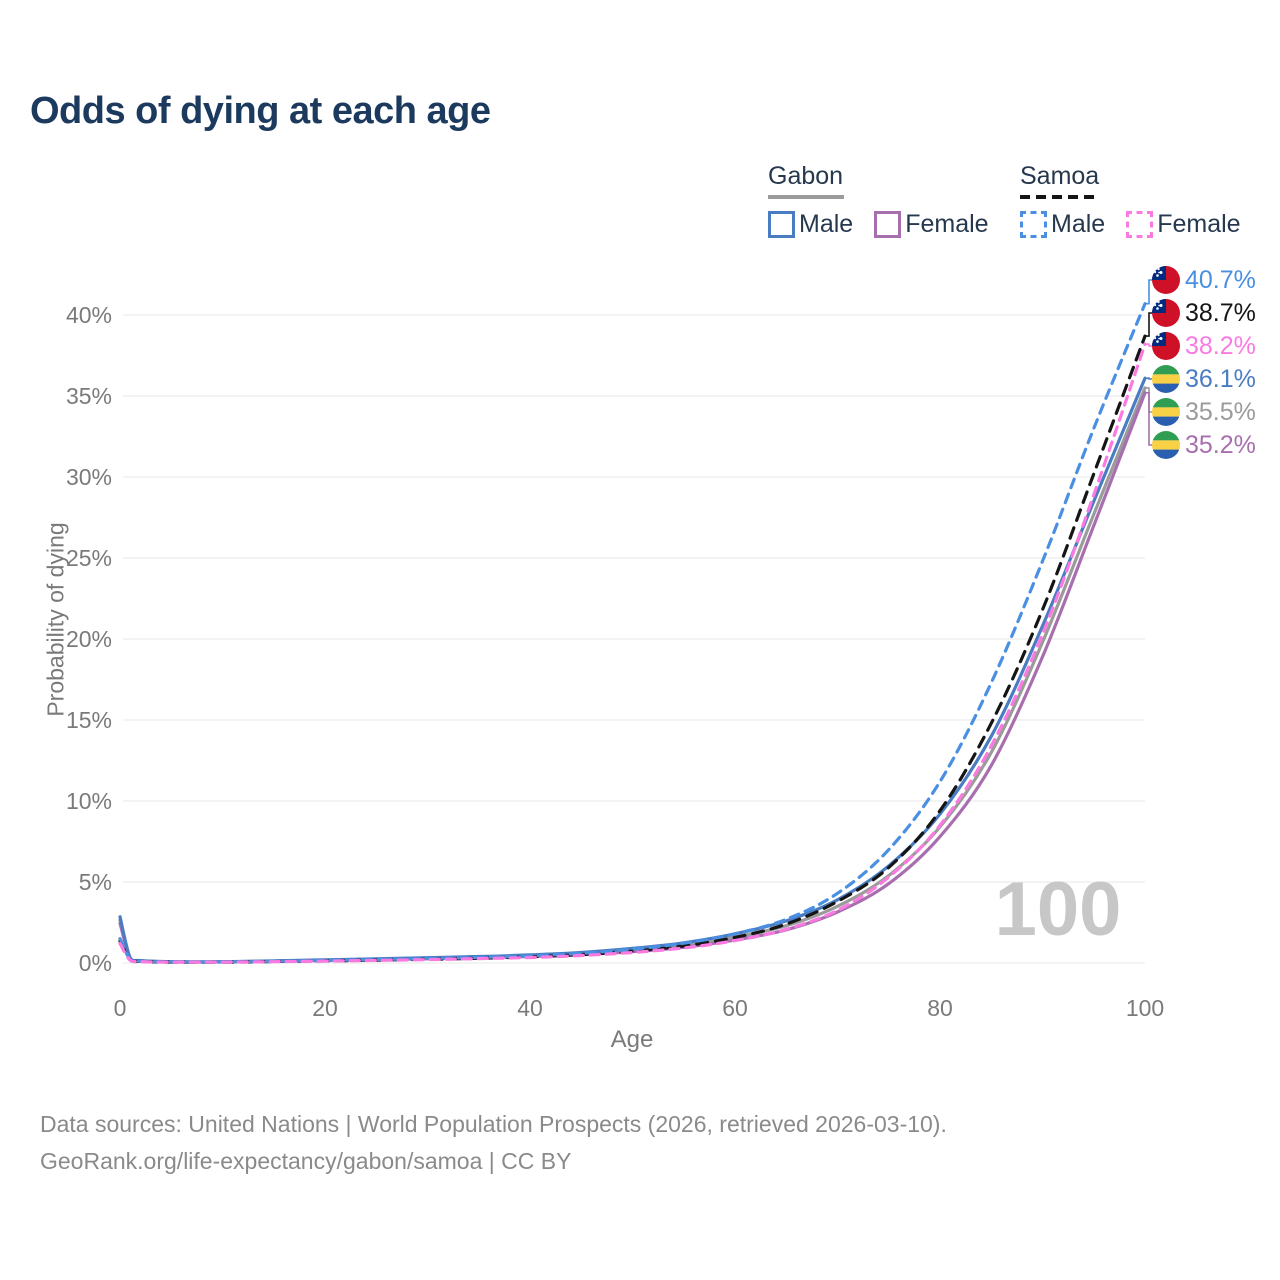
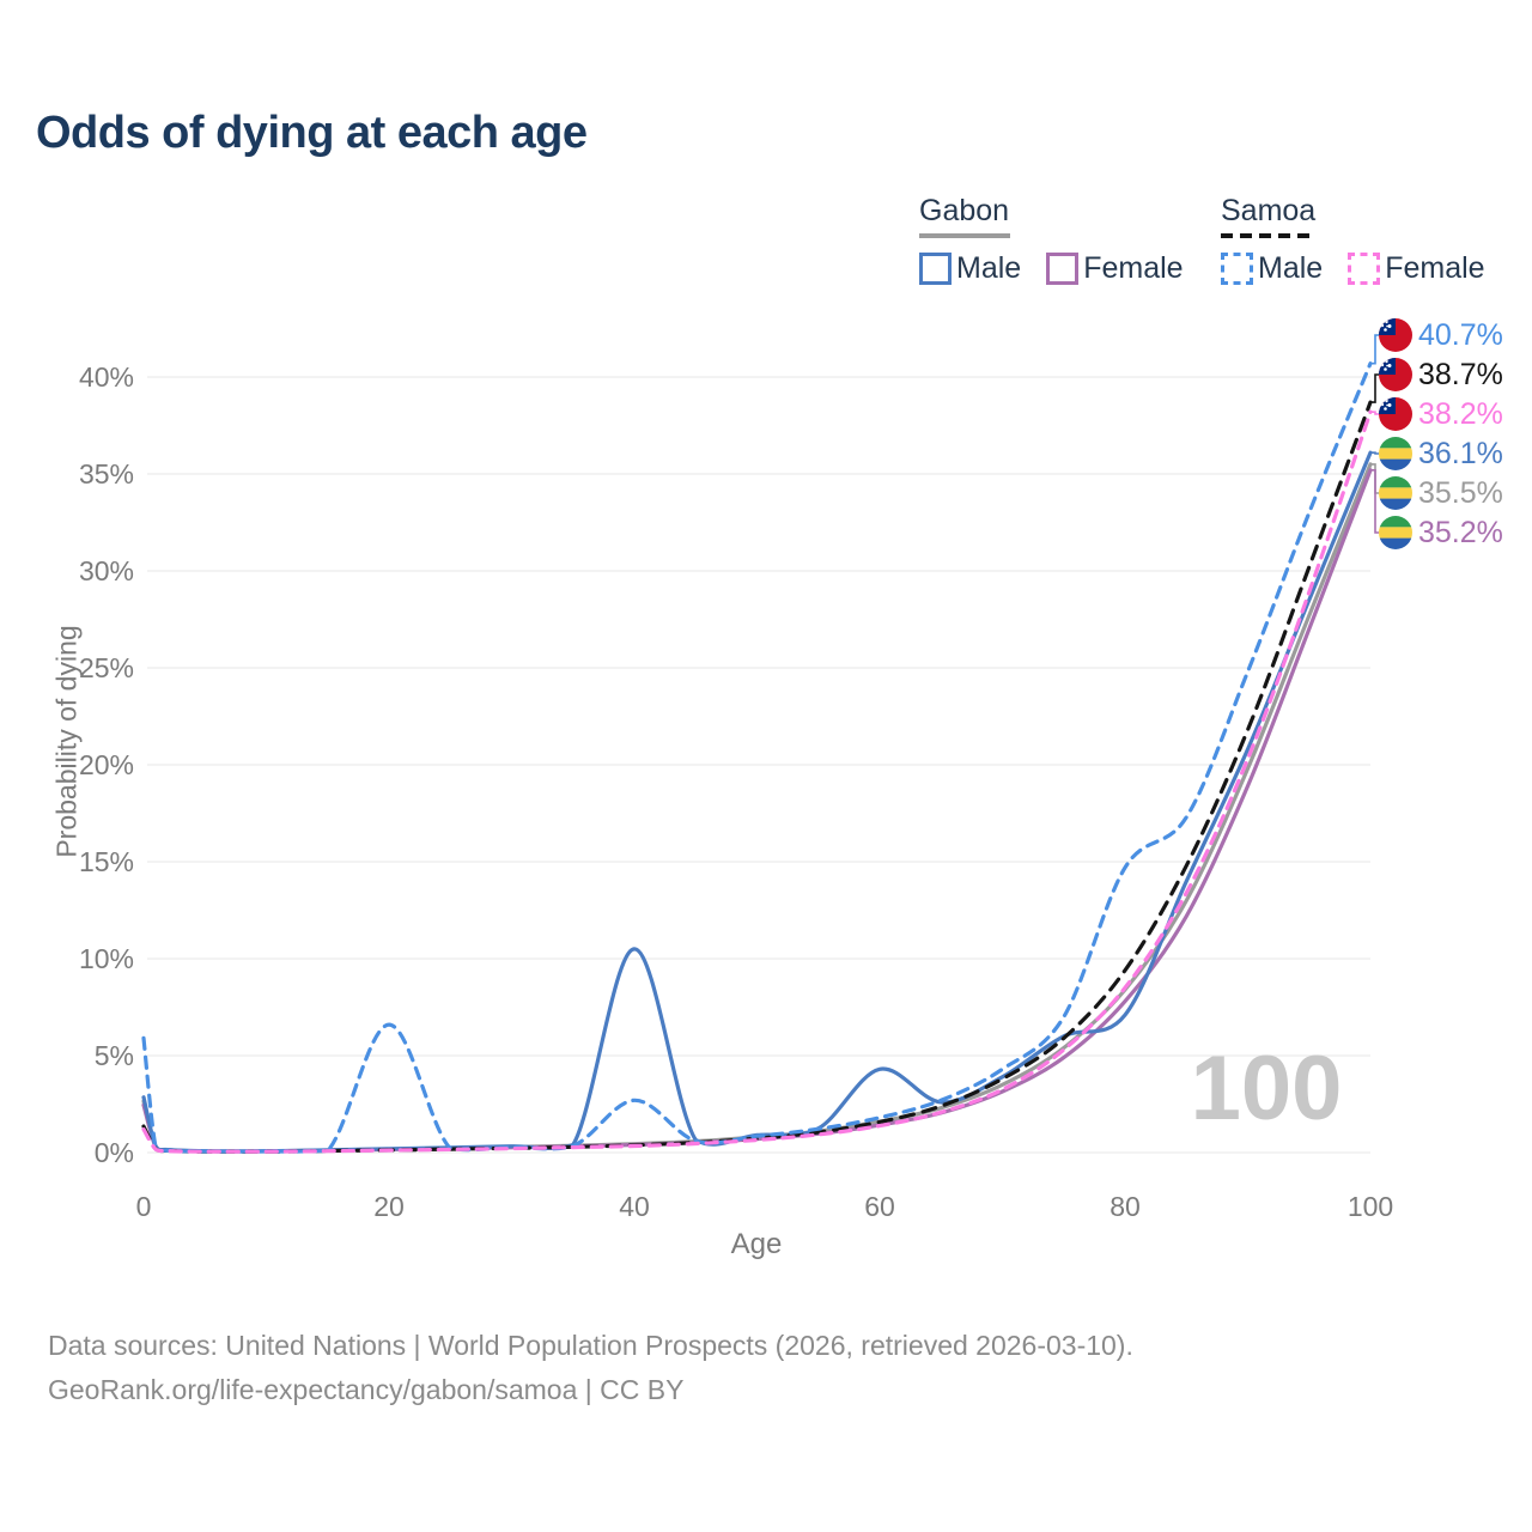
Samoa Male/0: 1.5% -> 5.9%
Samoa Male/20: 0.1% -> 6.6%
Samoa Male/40: 0.4% -> 2.7%
Gabon Male/40: 0.5% -> 10.5%
Gabon Male/60: 1.8% -> 4.3%
Samoa Male/80: 11.2% -> 14.7%
Gabon Male/80: 9.2% -> 7.1%
